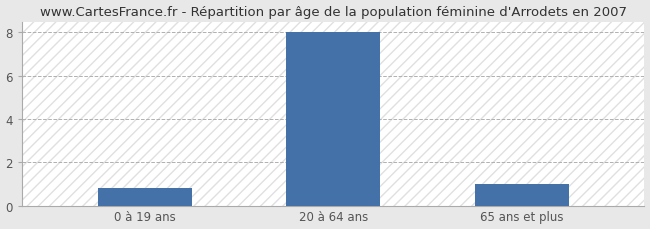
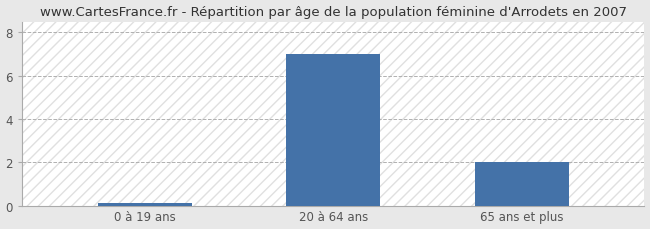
0 à 19 ans: 0.8 -> 0.1
20 à 64 ans: 8.0 -> 7.0
65 ans et plus: 1.0 -> 2.0
